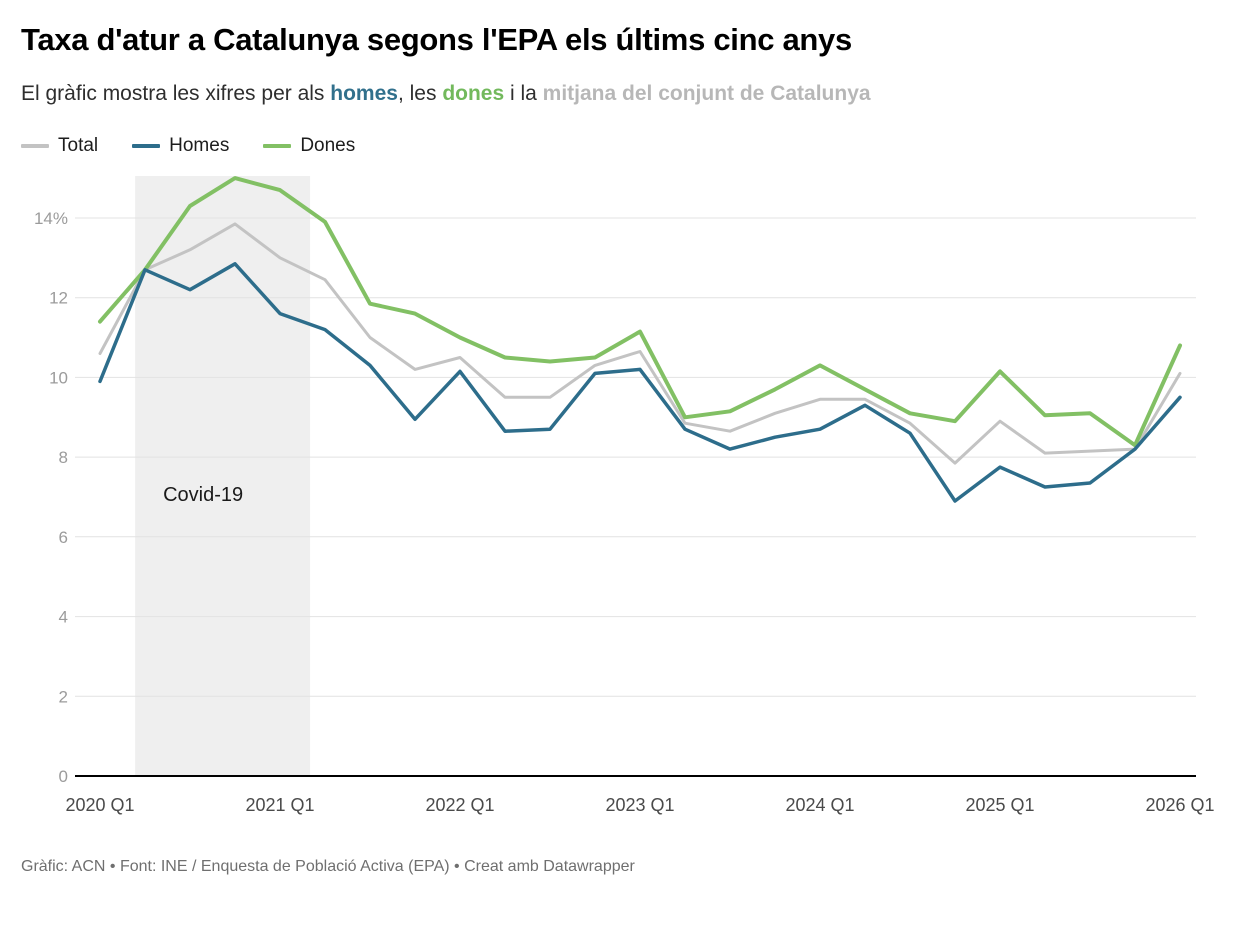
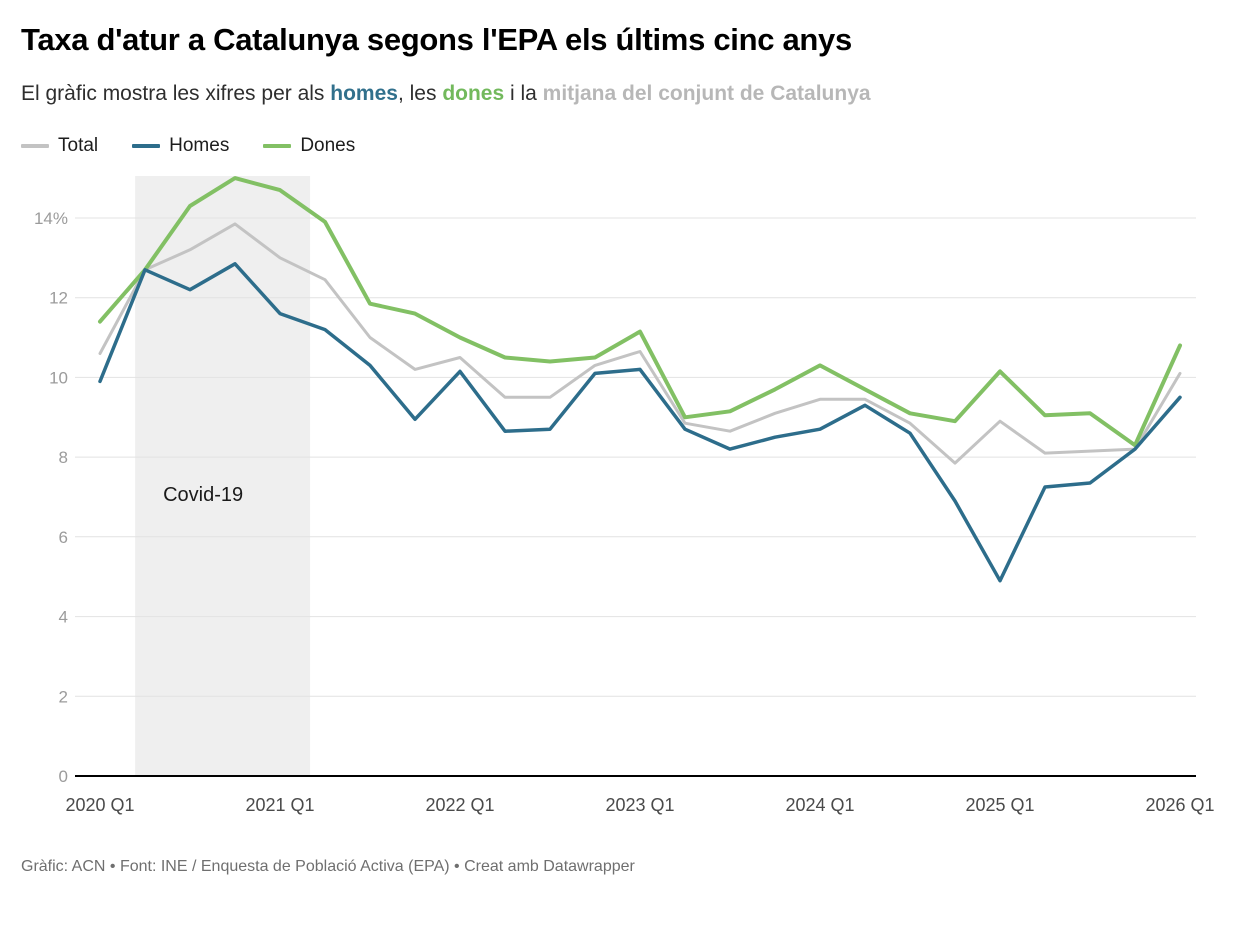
Homes/2025 Q1: 7.8% -> 4.9%
